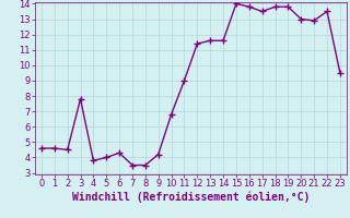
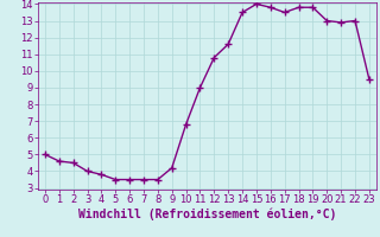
0: 4.6 -> 5.0
3: 7.8 -> 4.0
5: 4.0 -> 3.5
6: 4.3 -> 3.5
12: 11.4 -> 10.8
14: 11.6 -> 13.5
22: 13.5 -> 13.0
